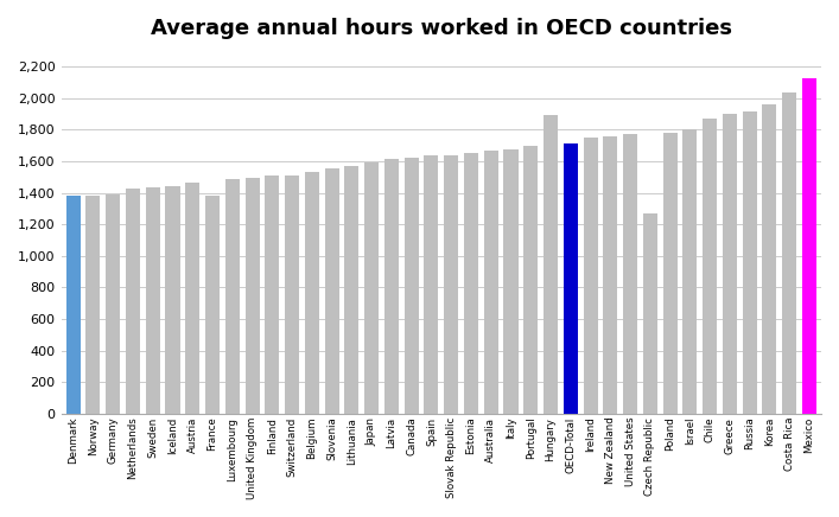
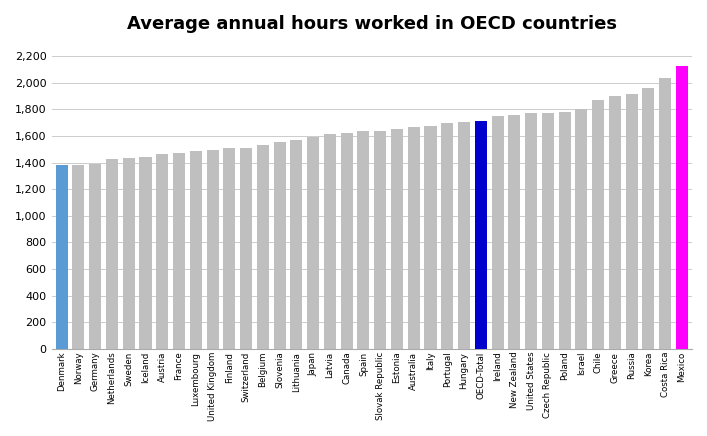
France: 1,380 -> 1,470
Hungary: 1,890 -> 1,710
Czech Republic: 1,270 -> 1,780
